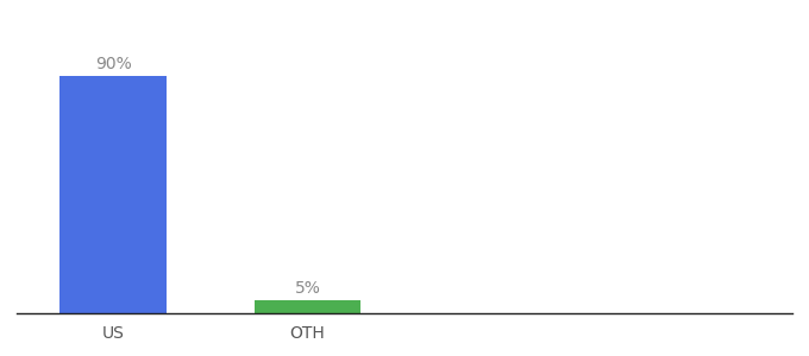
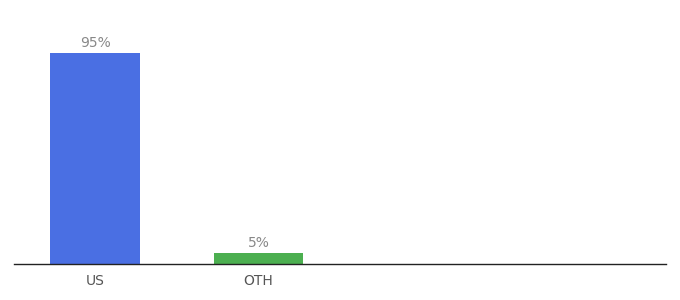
US: 90% -> 95%
